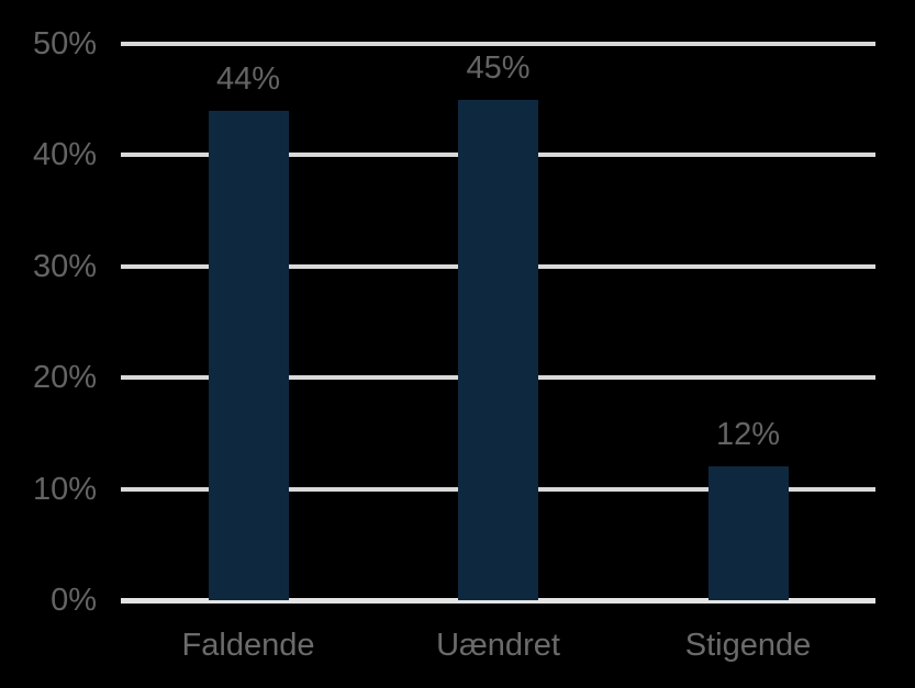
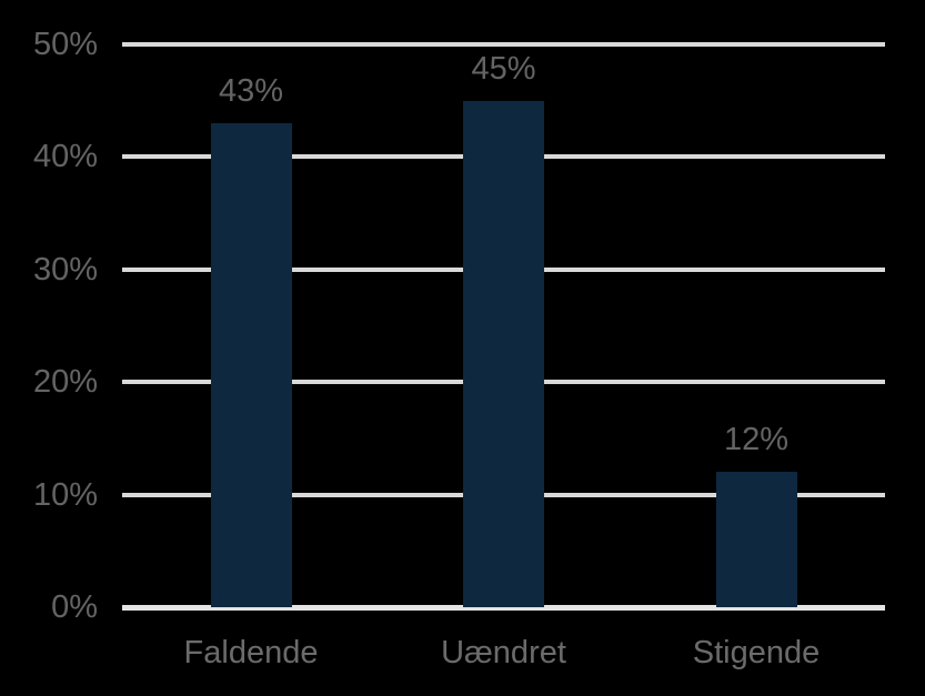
Faldende: 44% -> 43%
